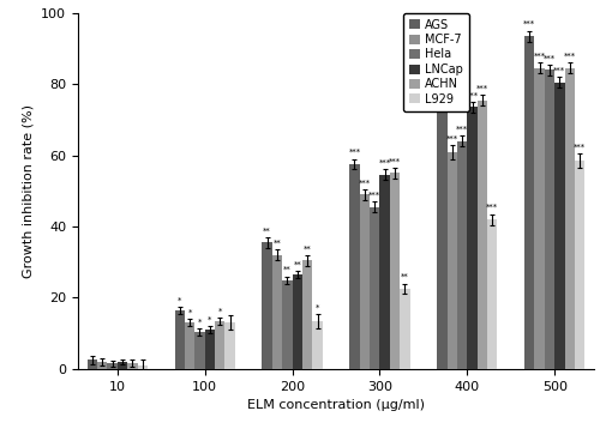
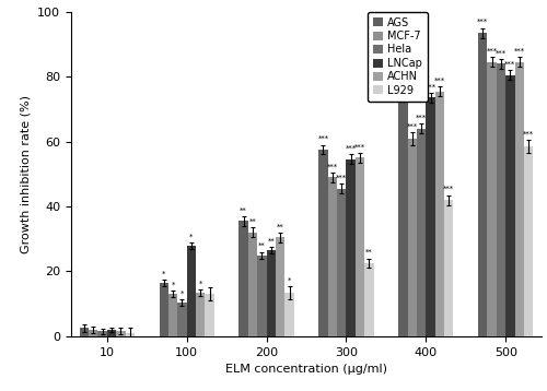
LNCap/100: 11.0 -> 28.0
